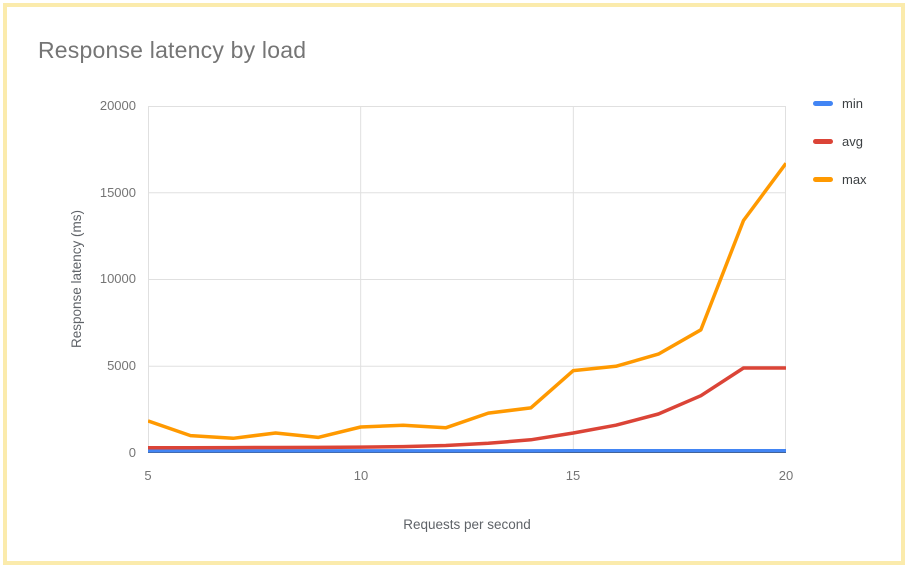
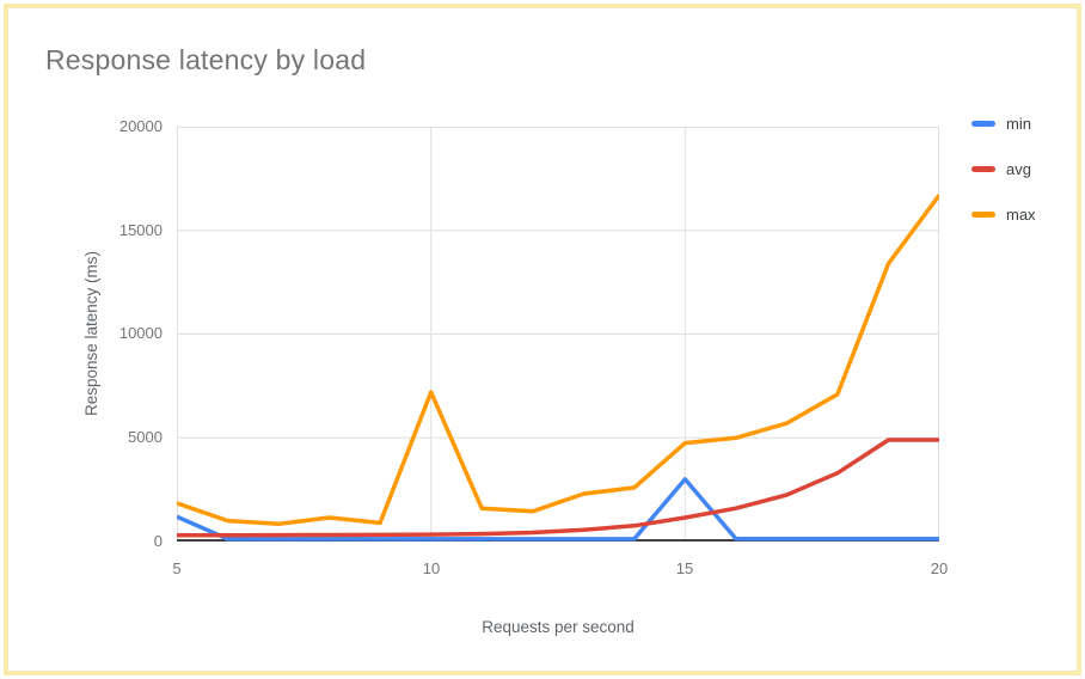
min/5: 100 -> 1200
max/10: 1500 -> 7200
min/15: 100 -> 3000
